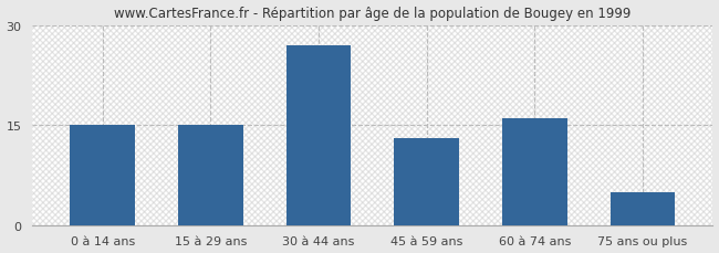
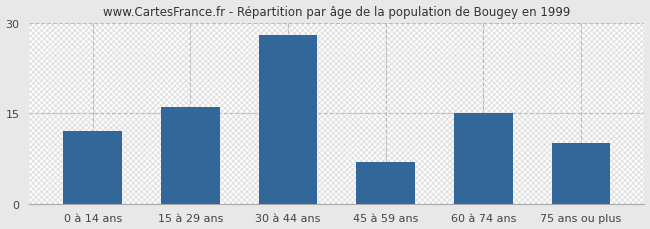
0 à 14 ans: 15 -> 12
15 à 29 ans: 15 -> 16
30 à 44 ans: 27 -> 28
45 à 59 ans: 13 -> 7
60 à 74 ans: 16 -> 15
75 ans ou plus: 5 -> 10
